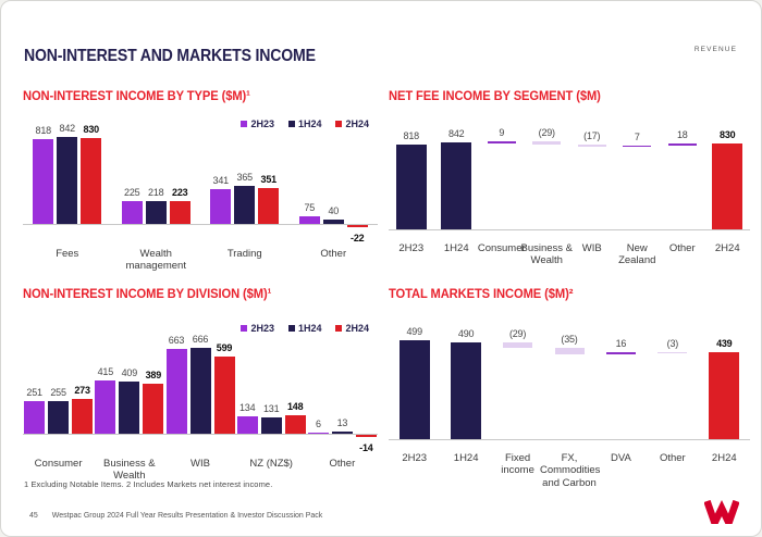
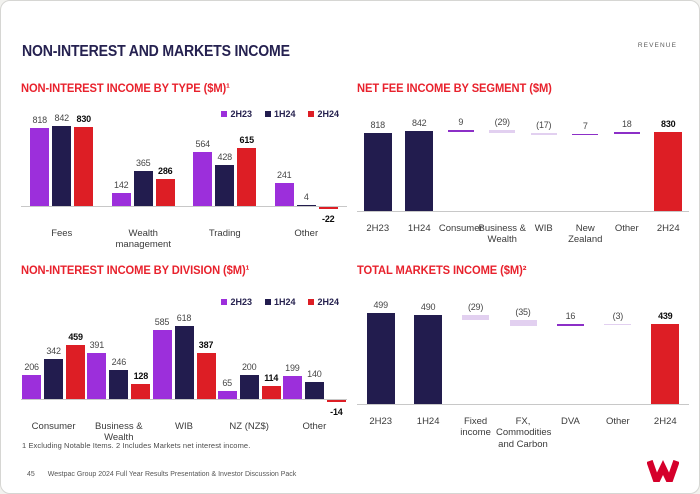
NON-INTEREST INCOME BY TYPE ($M)¹/2H23/Wealth management: 225 -> 142
NON-INTEREST INCOME BY TYPE ($M)¹/1H24/Wealth management: 218 -> 365
NON-INTEREST INCOME BY TYPE ($M)¹/2H24/Wealth management: 223 -> 286
NON-INTEREST INCOME BY TYPE ($M)¹/2H23/Trading: 341 -> 564
NON-INTEREST INCOME BY TYPE ($M)¹/1H24/Trading: 365 -> 428
NON-INTEREST INCOME BY TYPE ($M)¹/2H24/Trading: 351 -> 615
NON-INTEREST INCOME BY TYPE ($M)¹/2H23/Other: 75 -> 241
NON-INTEREST INCOME BY TYPE ($M)¹/1H24/Other: 40 -> 4
NON-INTEREST INCOME BY DIVISION ($M)¹/2H23/Consumer: 251 -> 206
NON-INTEREST INCOME BY DIVISION ($M)¹/1H24/Consumer: 255 -> 342
NON-INTEREST INCOME BY DIVISION ($M)¹/2H24/Consumer: 273 -> 459
NON-INTEREST INCOME BY DIVISION ($M)¹/2H23/Business & Wealth: 415 -> 391
NON-INTEREST INCOME BY DIVISION ($M)¹/1H24/Business & Wealth: 409 -> 246
NON-INTEREST INCOME BY DIVISION ($M)¹/2H24/Business & Wealth: 389 -> 128
NON-INTEREST INCOME BY DIVISION ($M)¹/2H23/WIB: 663 -> 585
NON-INTEREST INCOME BY DIVISION ($M)¹/1H24/WIB: 666 -> 618
NON-INTEREST INCOME BY DIVISION ($M)¹/2H24/WIB: 599 -> 387
NON-INTEREST INCOME BY DIVISION ($M)¹/2H23/NZ (NZ$): 134 -> 65
NON-INTEREST INCOME BY DIVISION ($M)¹/1H24/NZ (NZ$): 131 -> 200
NON-INTEREST INCOME BY DIVISION ($M)¹/2H24/NZ (NZ$): 148 -> 114
NON-INTEREST INCOME BY DIVISION ($M)¹/2H23/Other: 6 -> 199
NON-INTEREST INCOME BY DIVISION ($M)¹/1H24/Other: 13 -> 140
